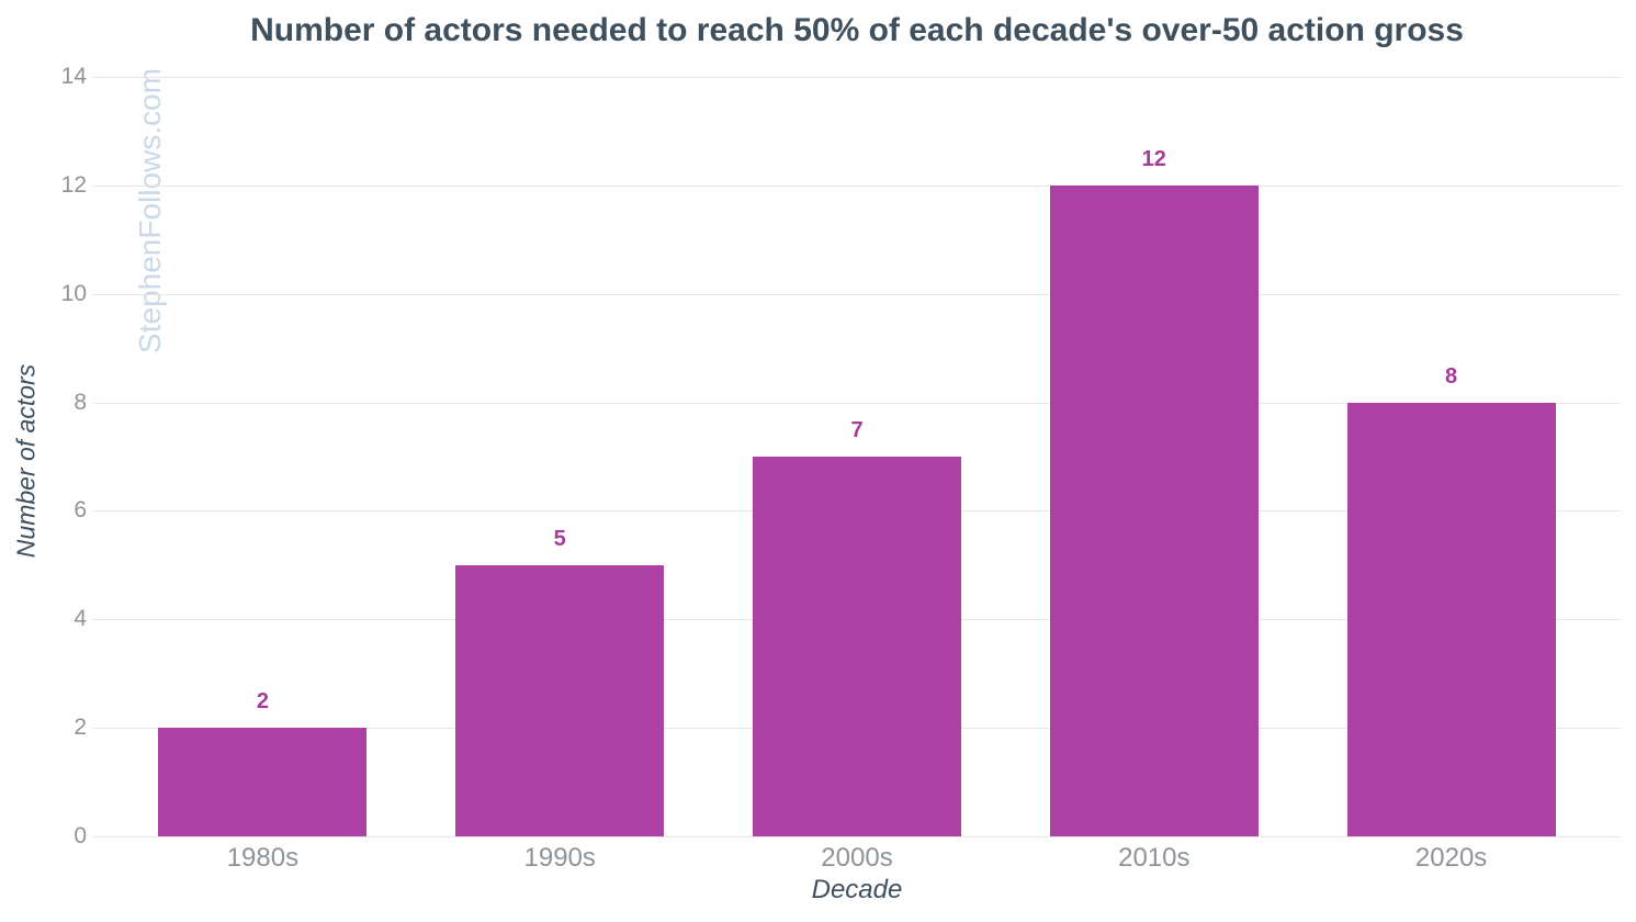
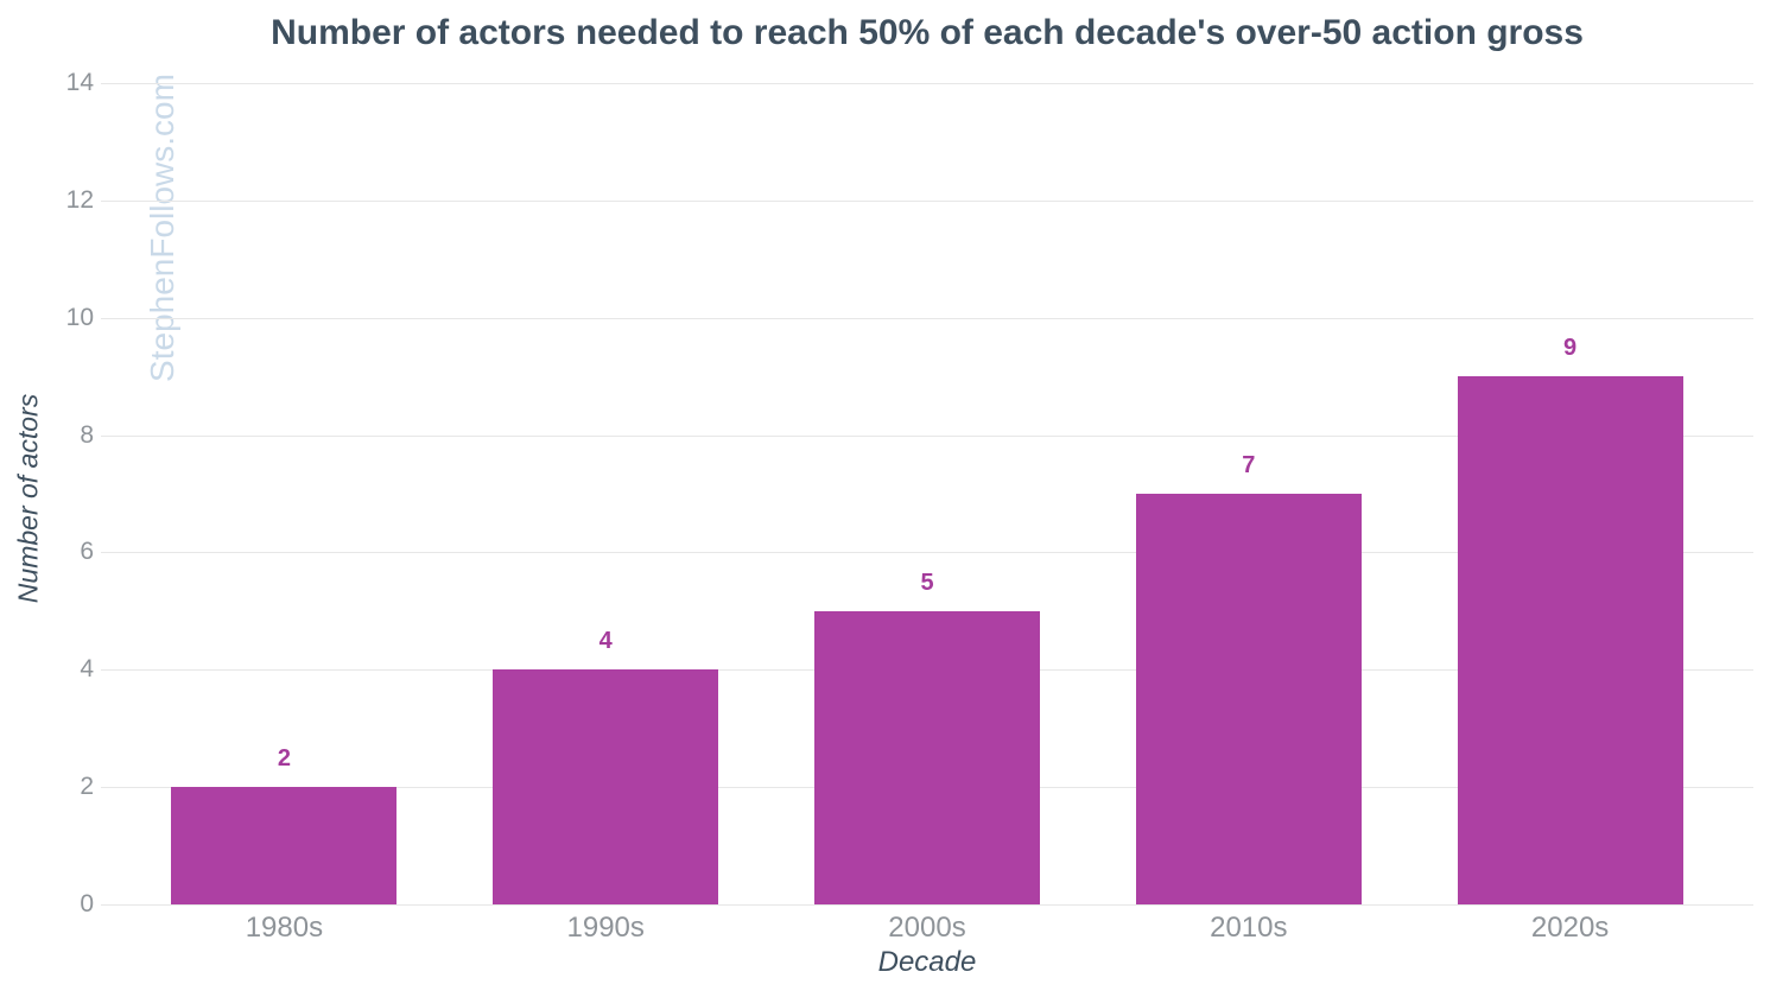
1990s: 5 -> 4
2000s: 7 -> 5
2010s: 12 -> 7
2020s: 8 -> 9
